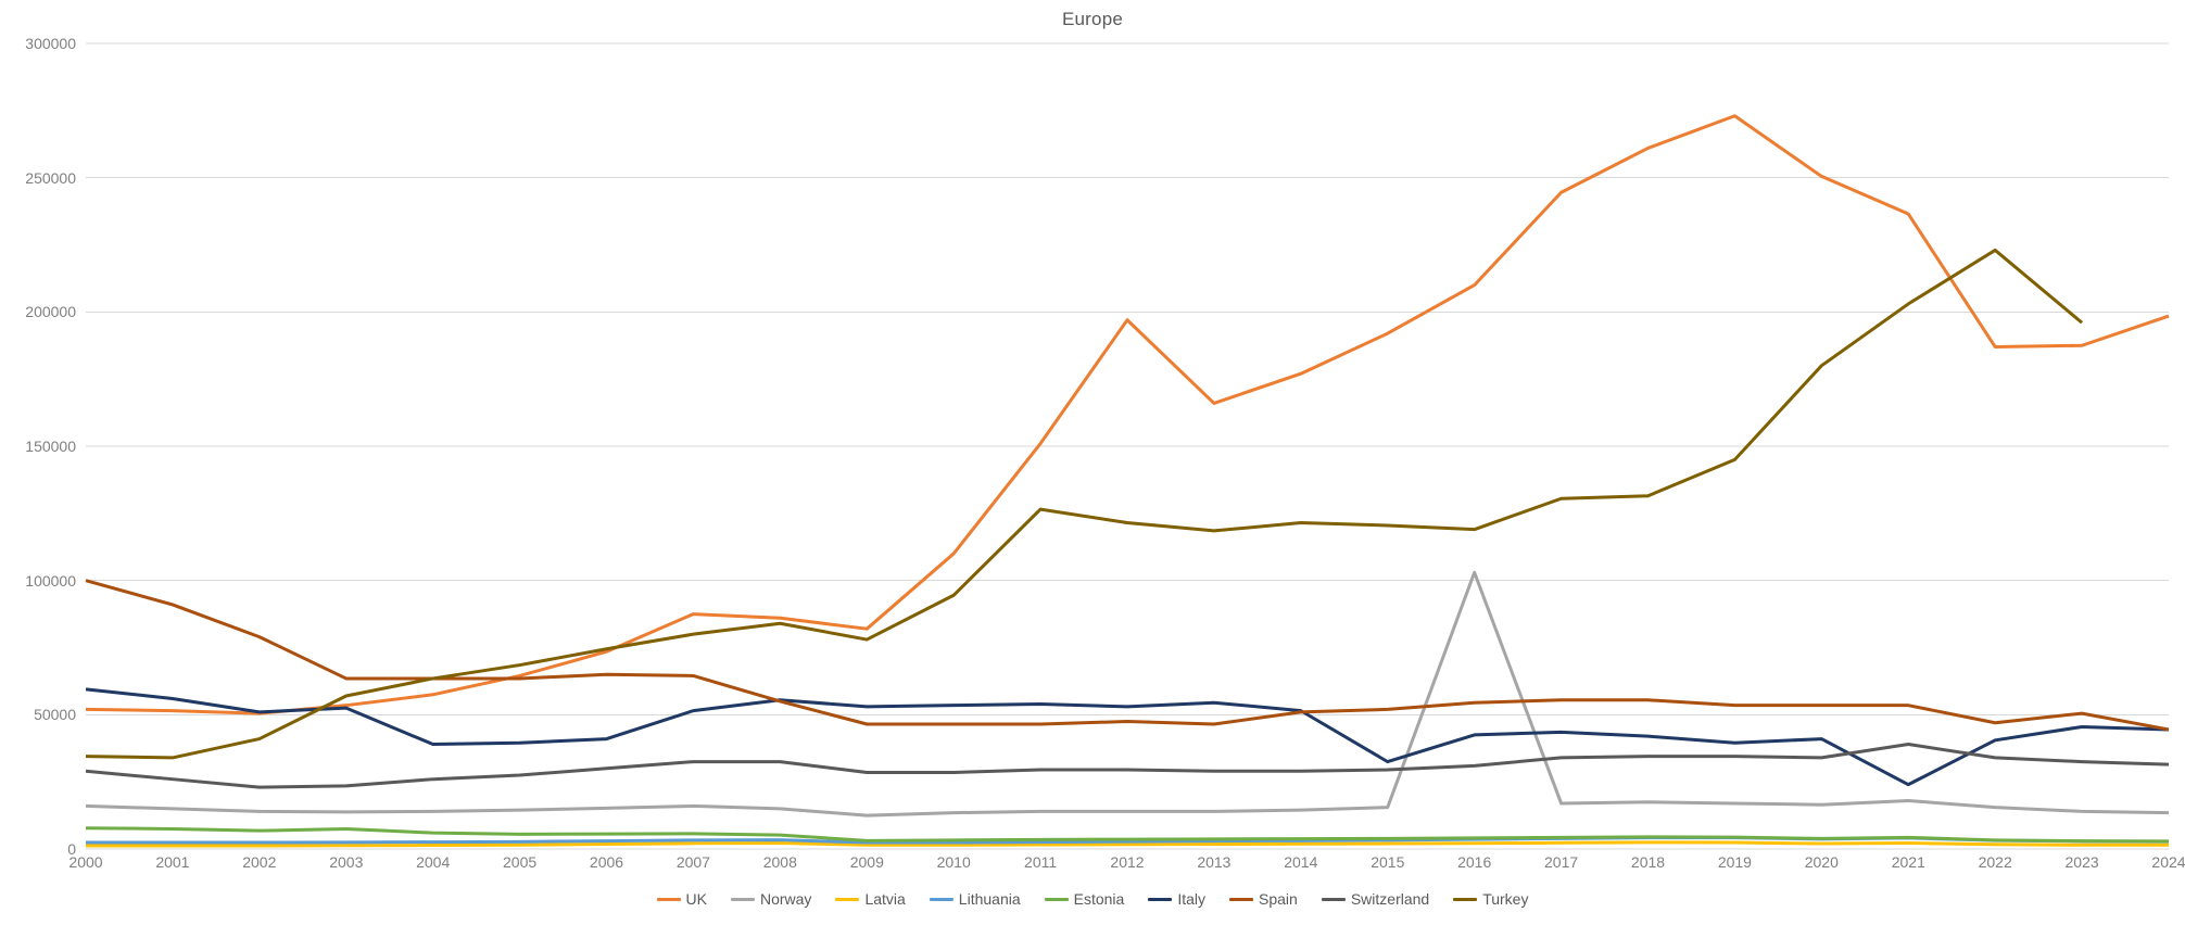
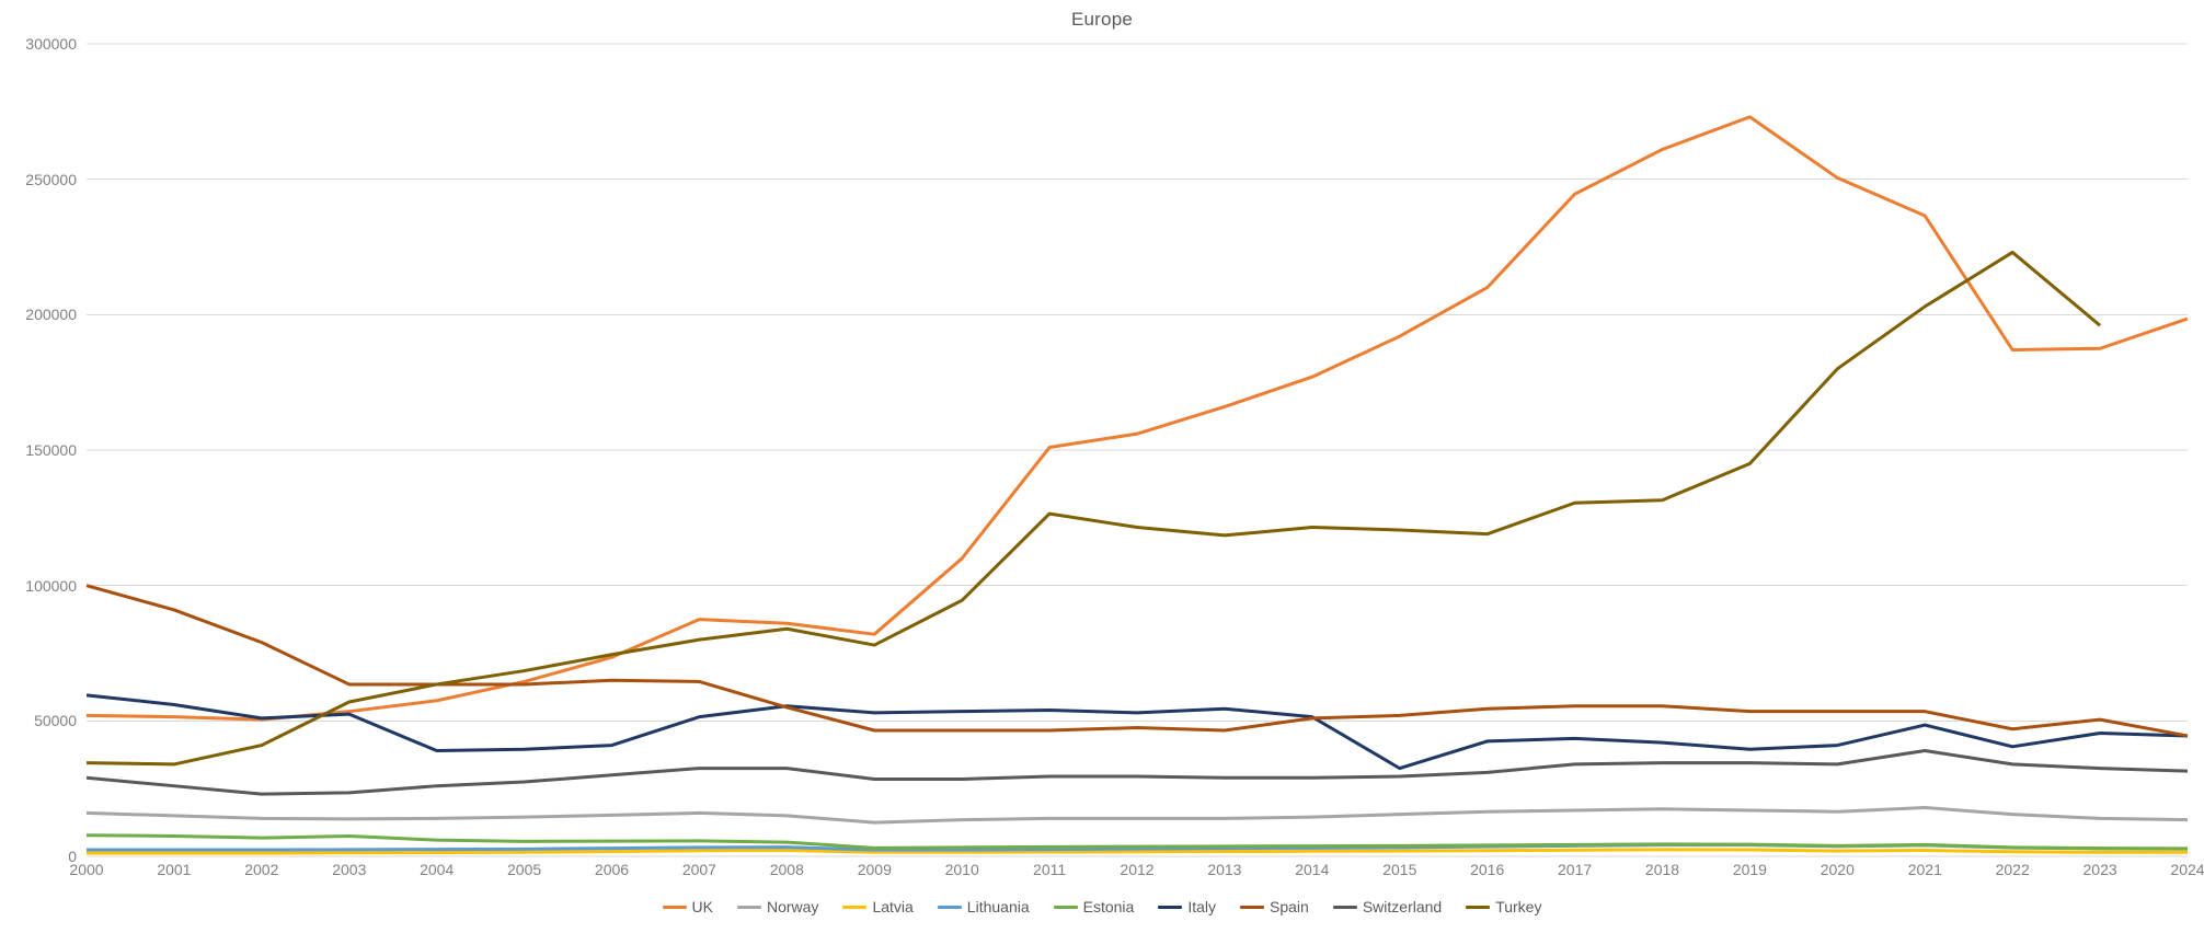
UK/2012: 197000 -> 156000
Norway/2016: 103000 -> 16000
Italy/2021: 24000 -> 48000
